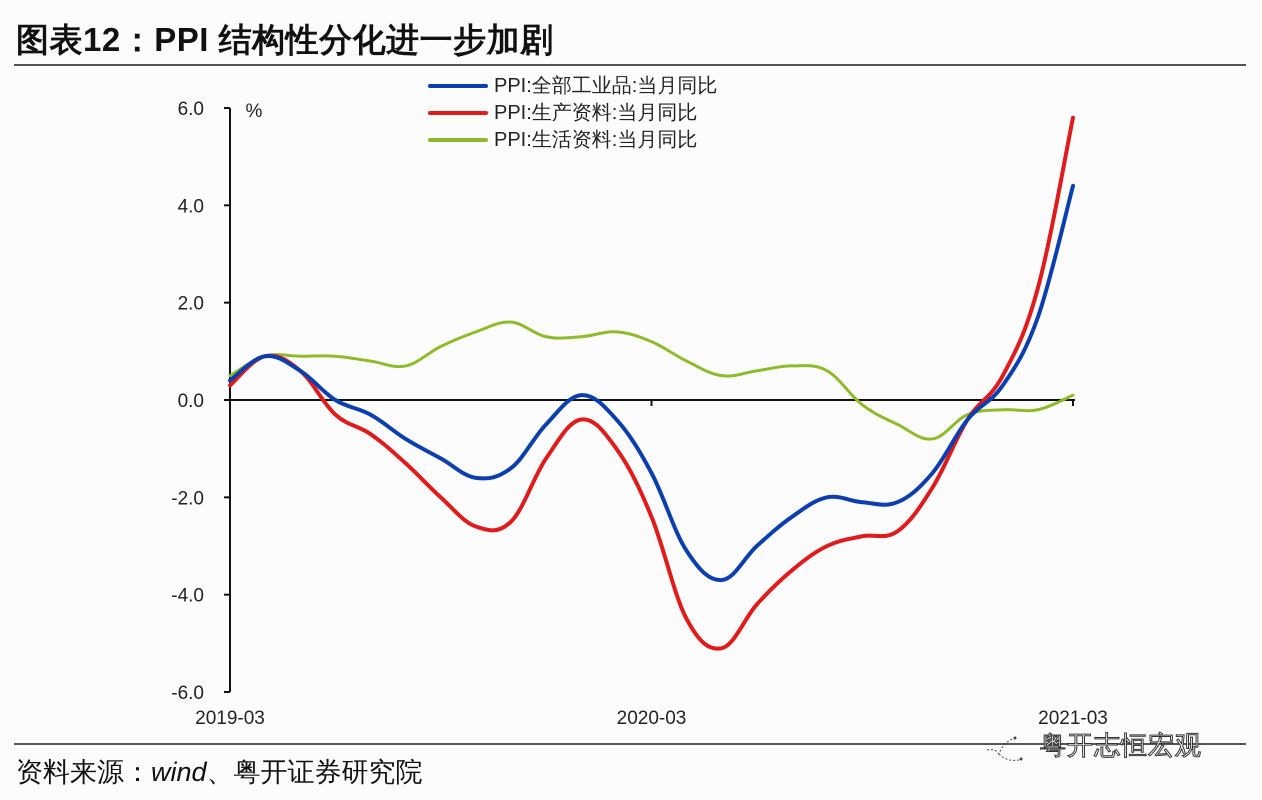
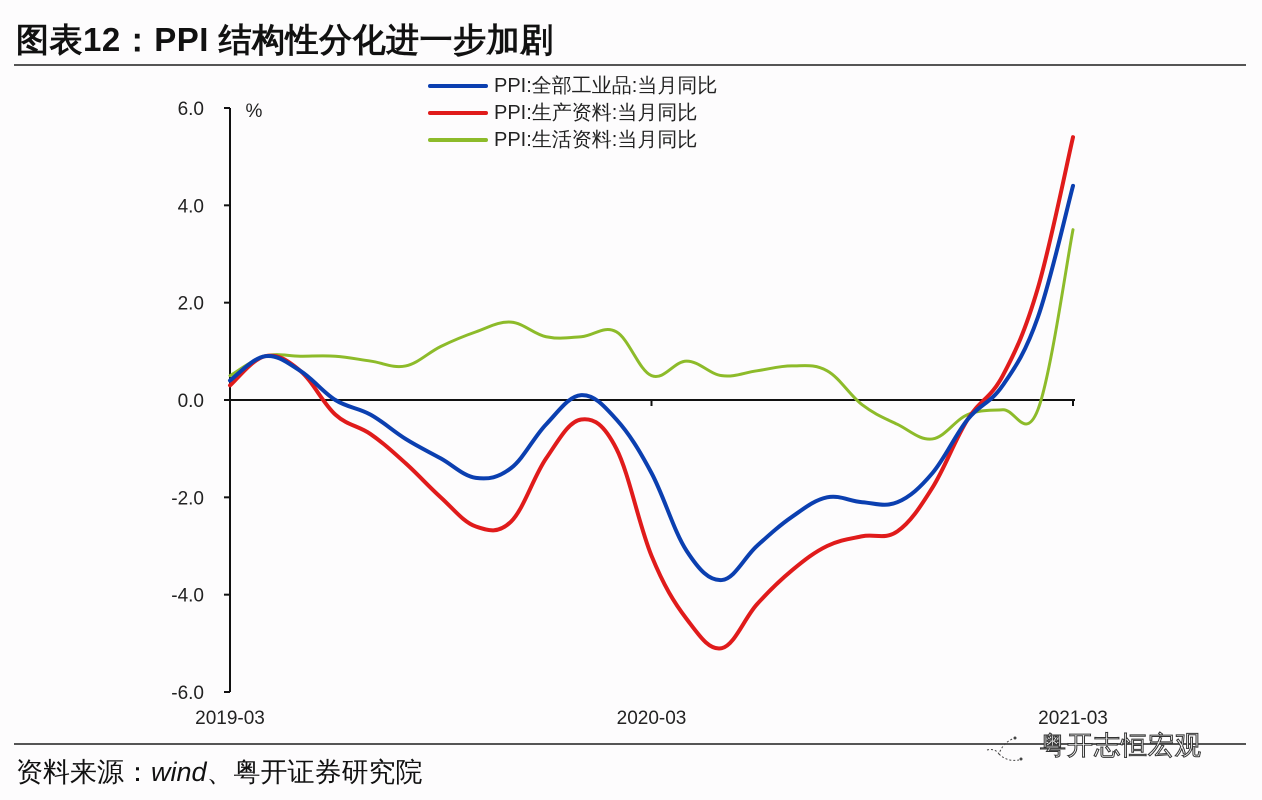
PPI:生产资料:当月同比/2020-03: -2.4 -> -3.2
PPI:生活资料:当月同比/2020-03: 1.2 -> 0.5
PPI:生产资料:当月同比/2021-03: 5.8 -> 5.4
PPI:生活资料:当月同比/2021-03: 0.1 -> 3.5
